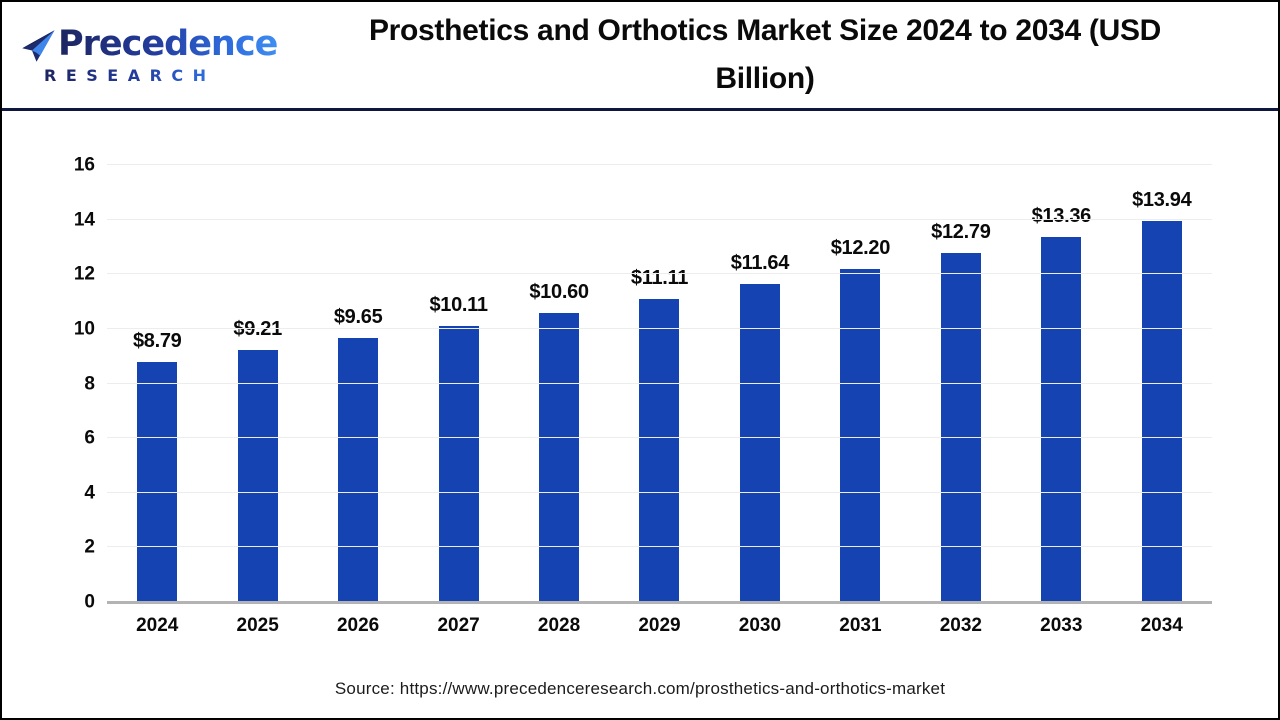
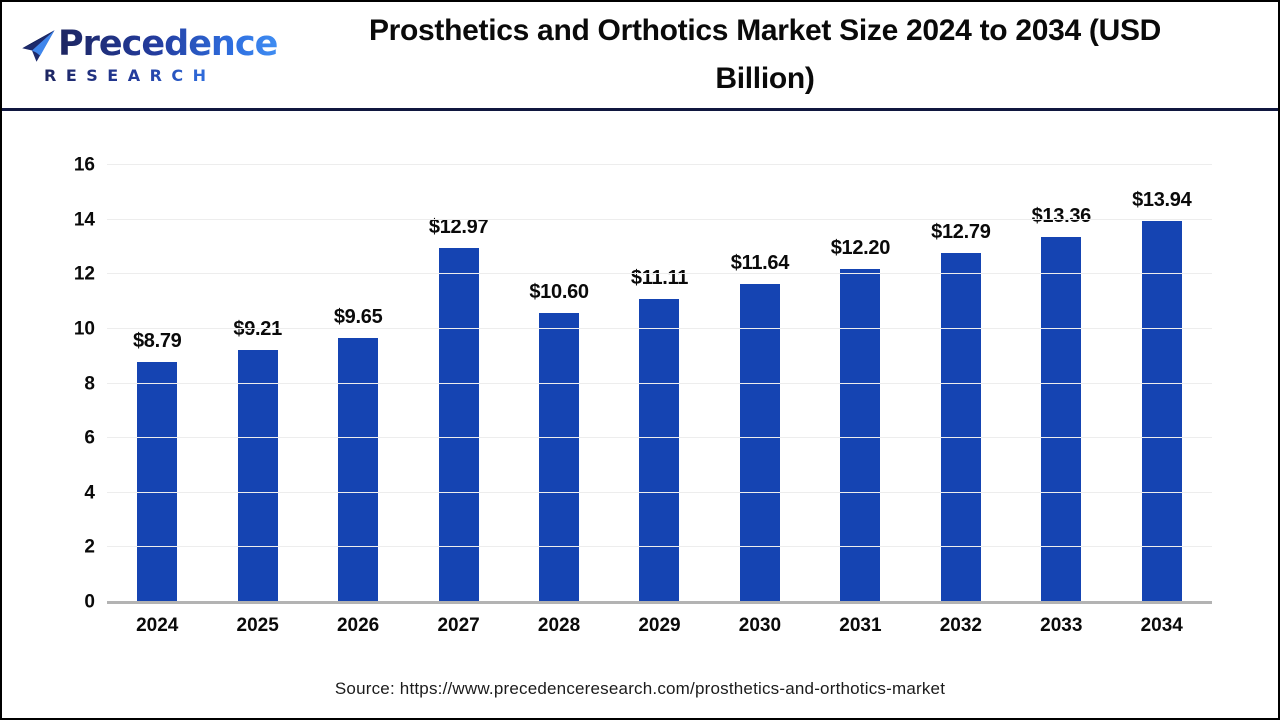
2027: $10.11 -> $12.97
